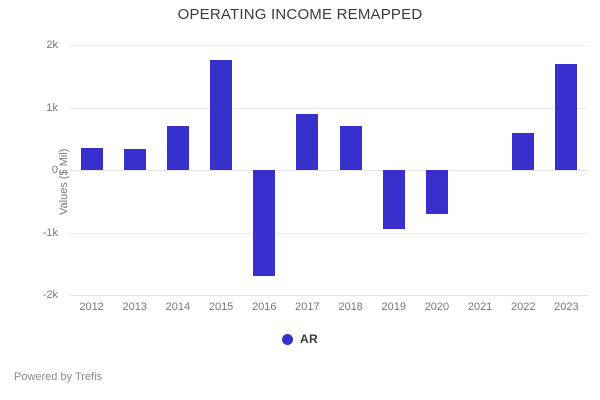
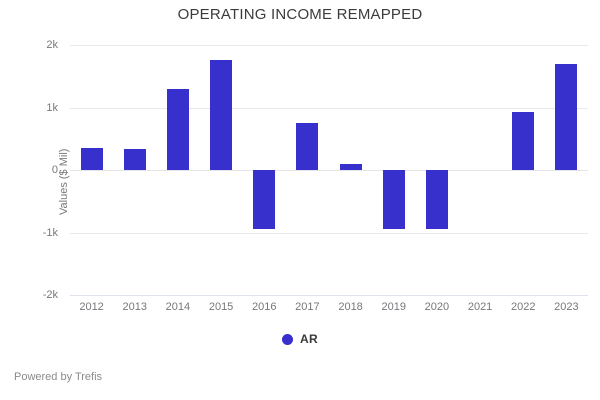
2014: 0.7k -> 1.3k
2016: -1.7k -> -1.0k
2017: 0.9k -> 0.8k
2018: 0.7k -> 0.1k
2020: -0.7k -> -1.0k
2022: 0.6k -> 0.9k
